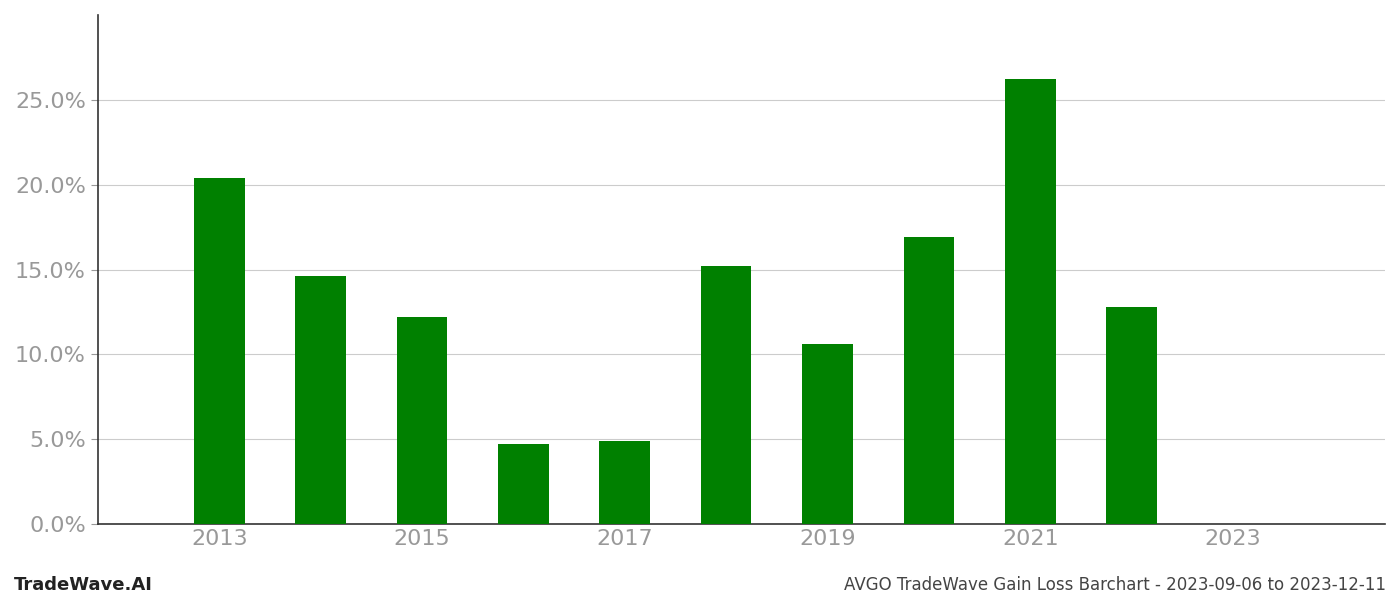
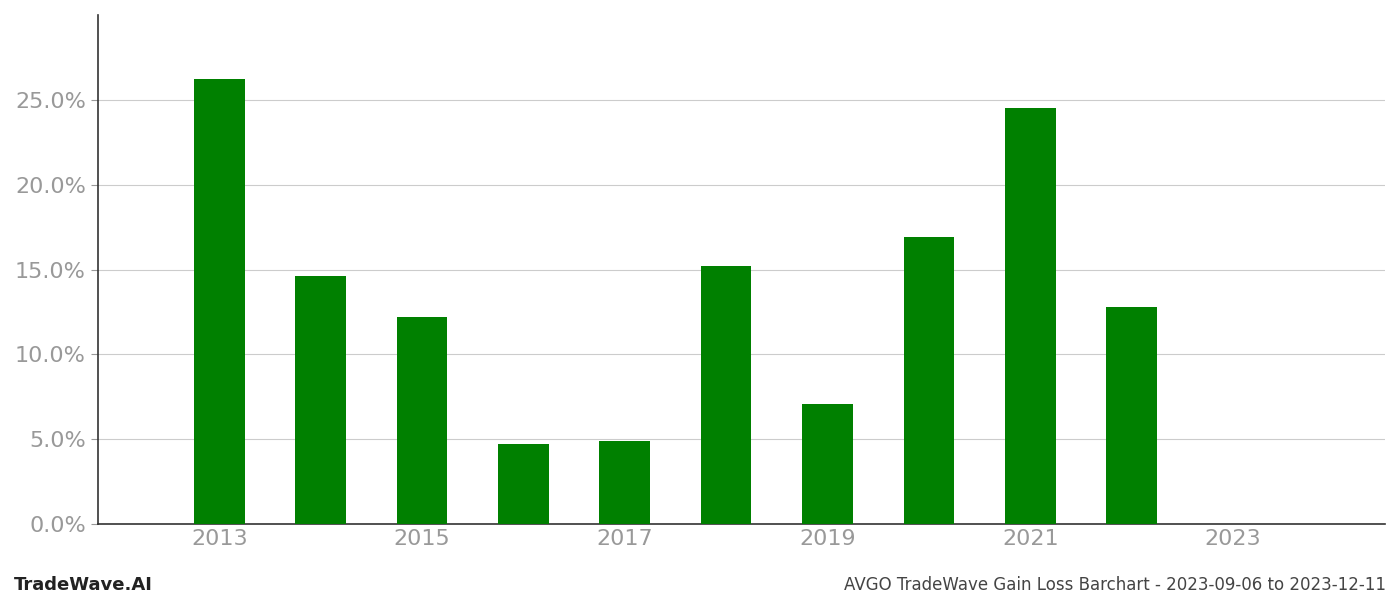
2013: 20.4% -> 26.2%
2019: 10.6% -> 7.1%
2021: 26.2% -> 24.5%
